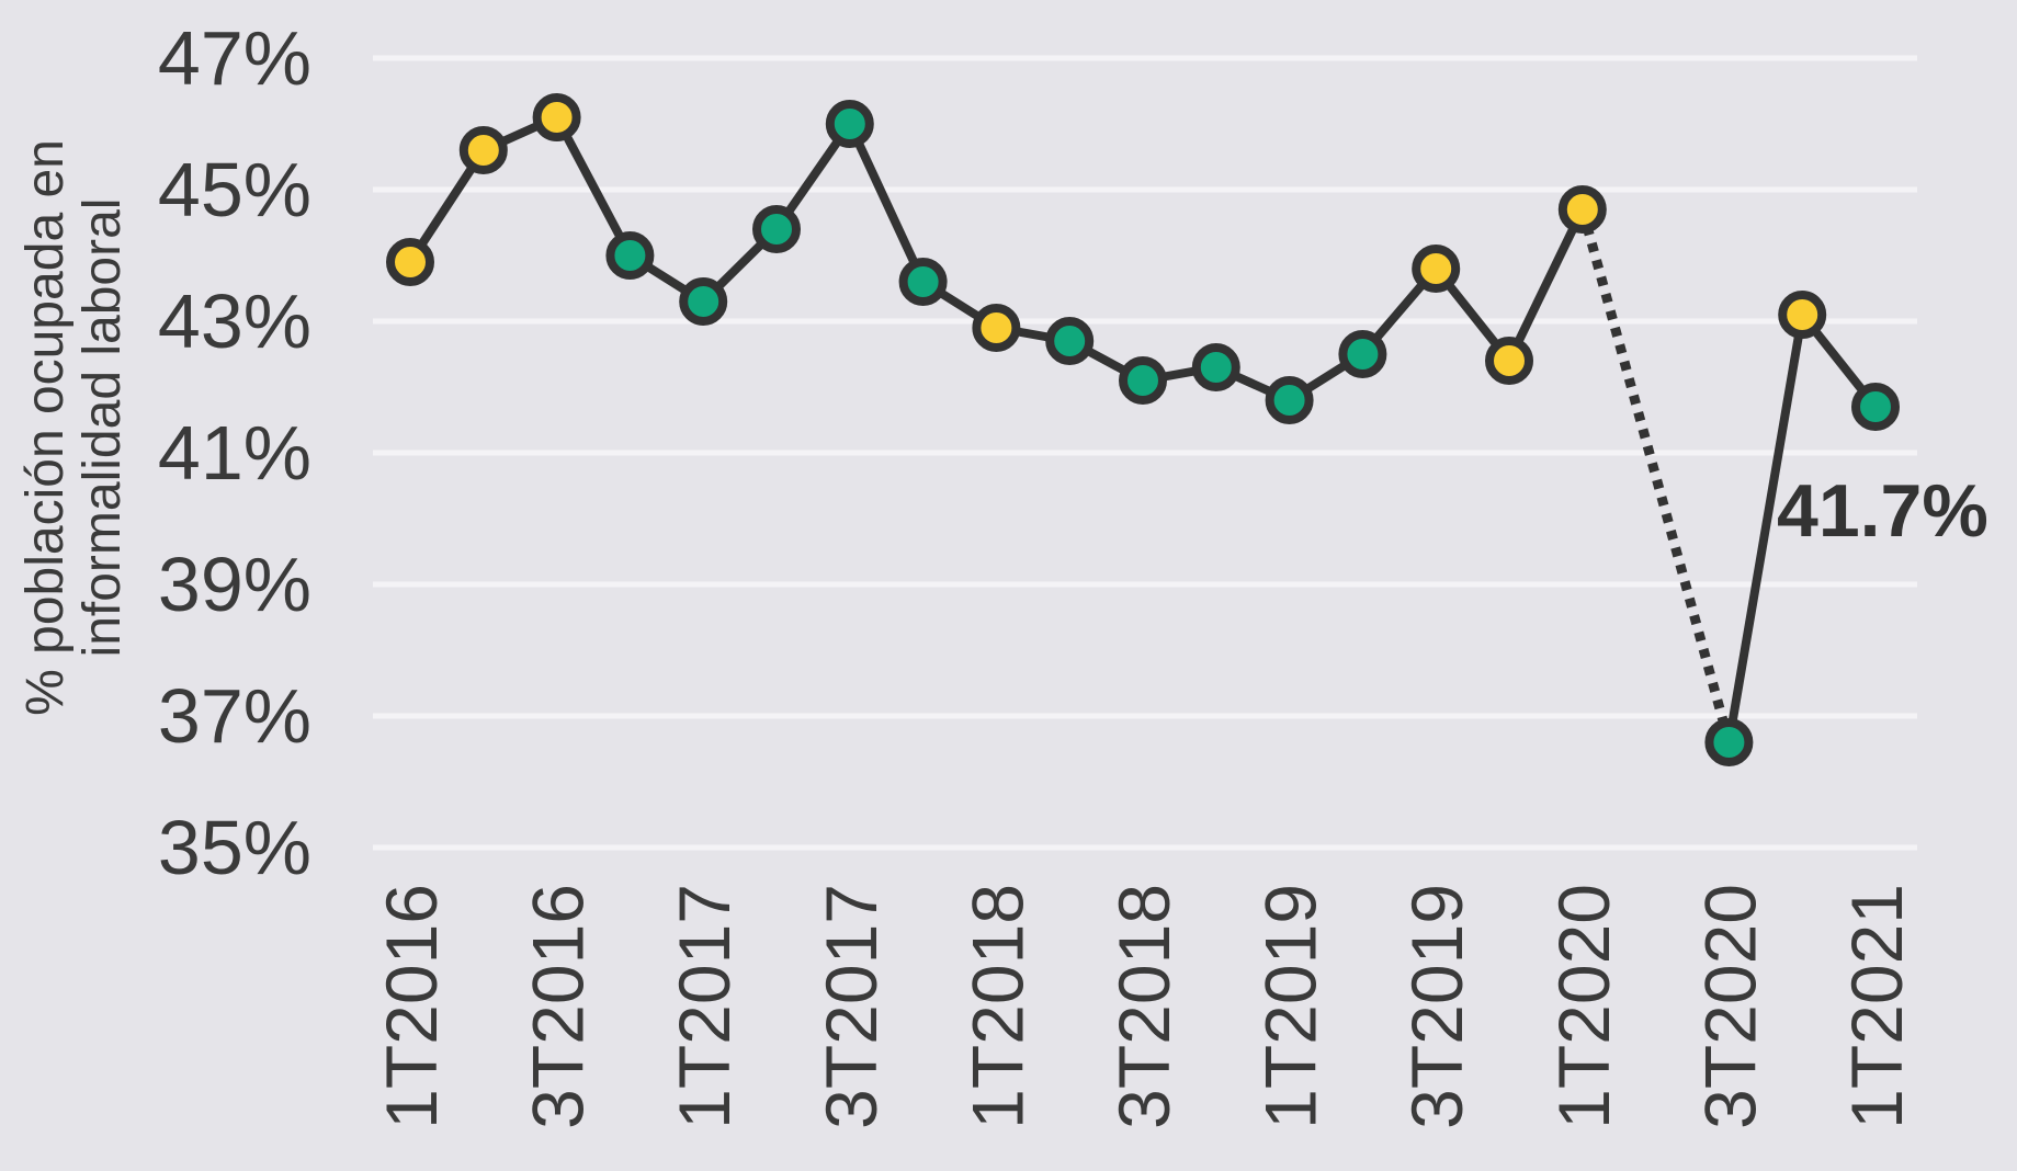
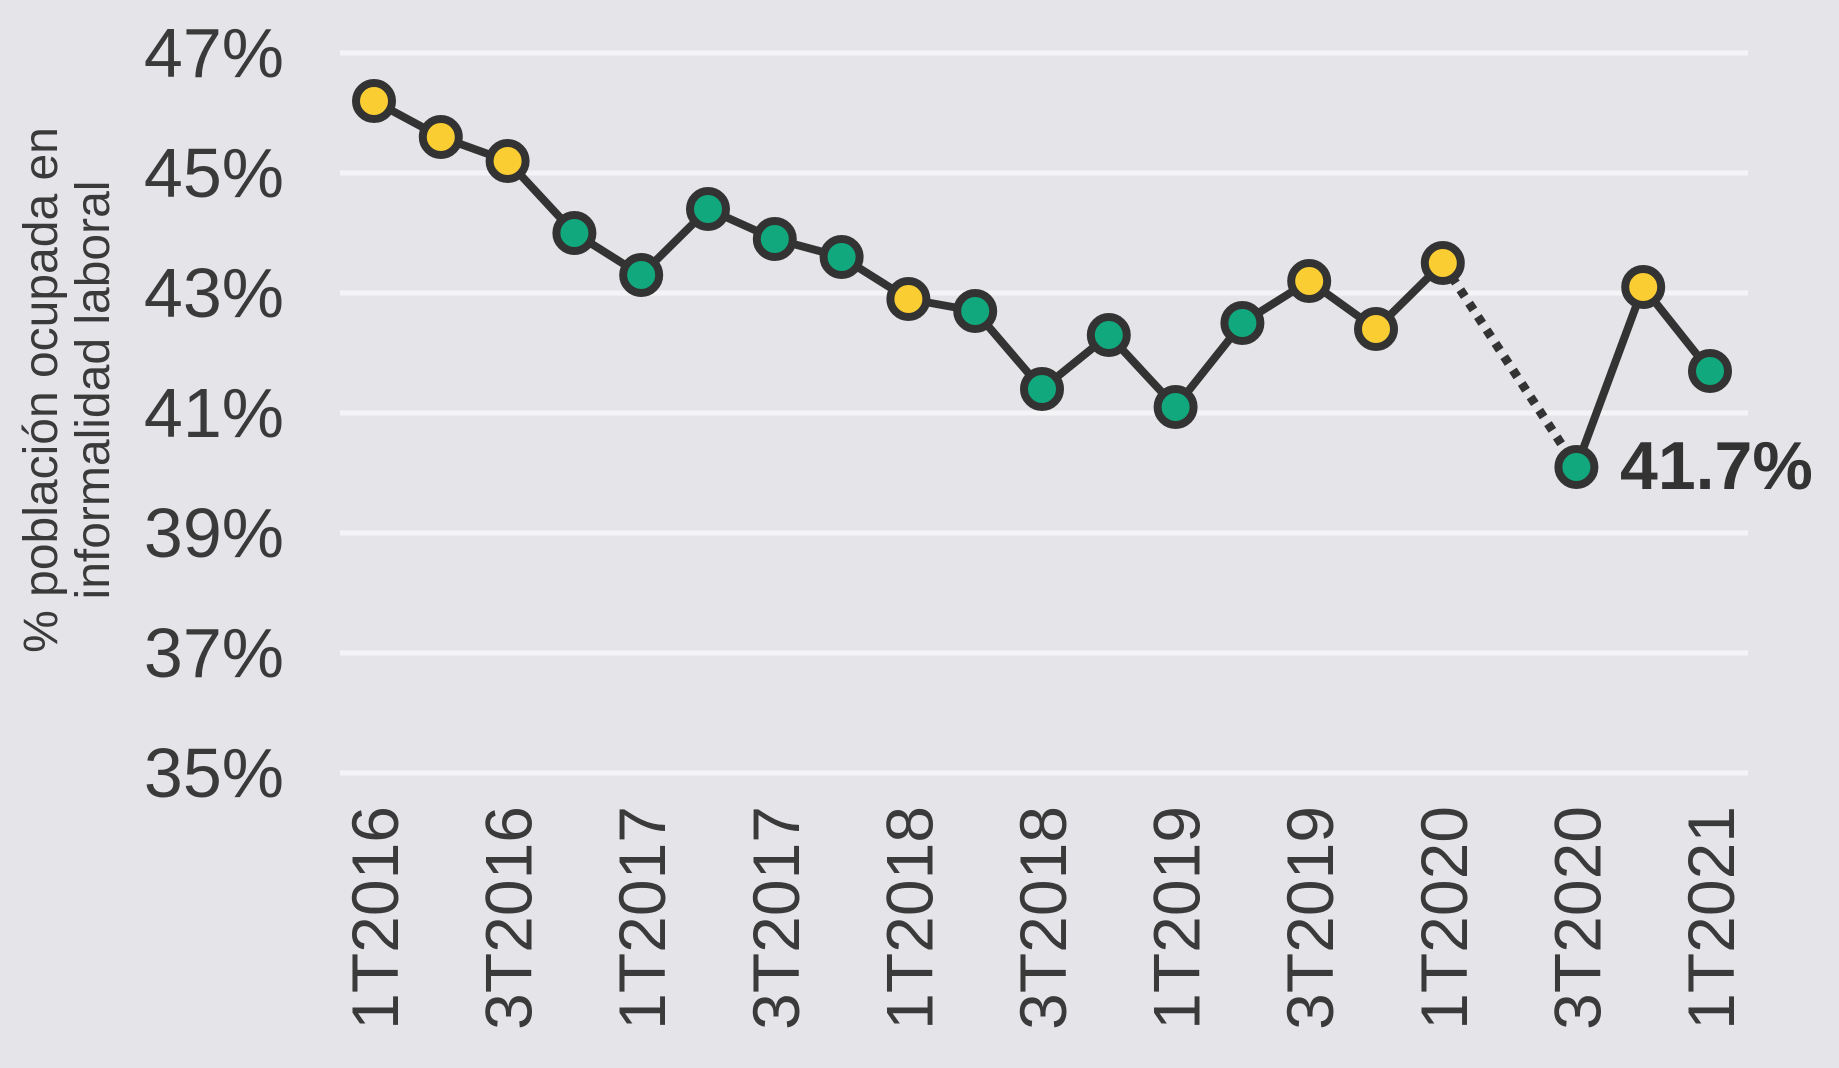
1T2016: 43.9% -> 46.2%
3T2016: 46.1% -> 45.2%
3T2017: 46.0% -> 43.9%
3T2018: 42.1% -> 41.4%
1T2019: 41.8% -> 41.1%
3T2019: 43.8% -> 43.2%
1T2020: 44.7% -> 43.5%
3T2020: 36.6% -> 40.1%
